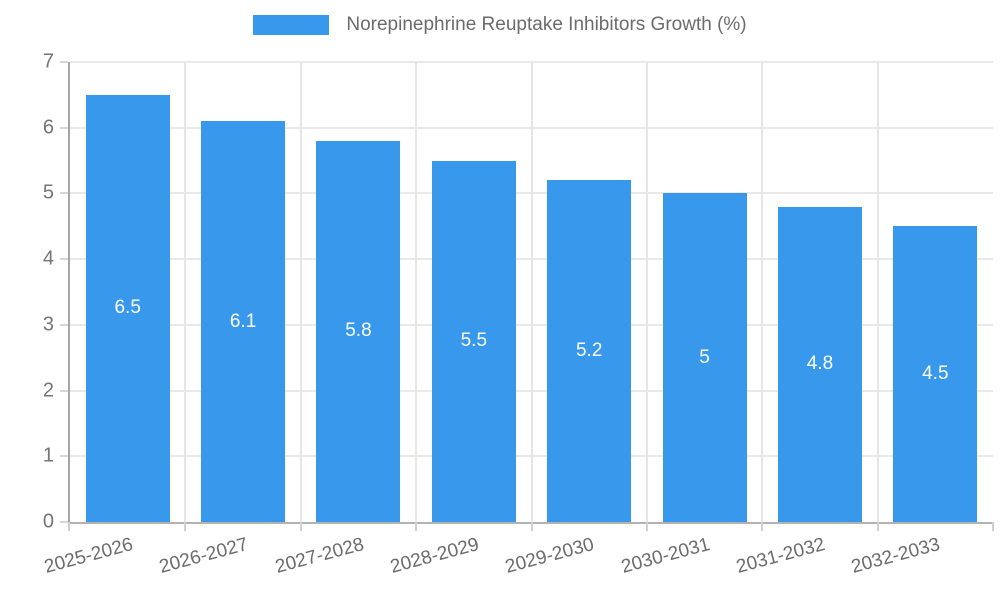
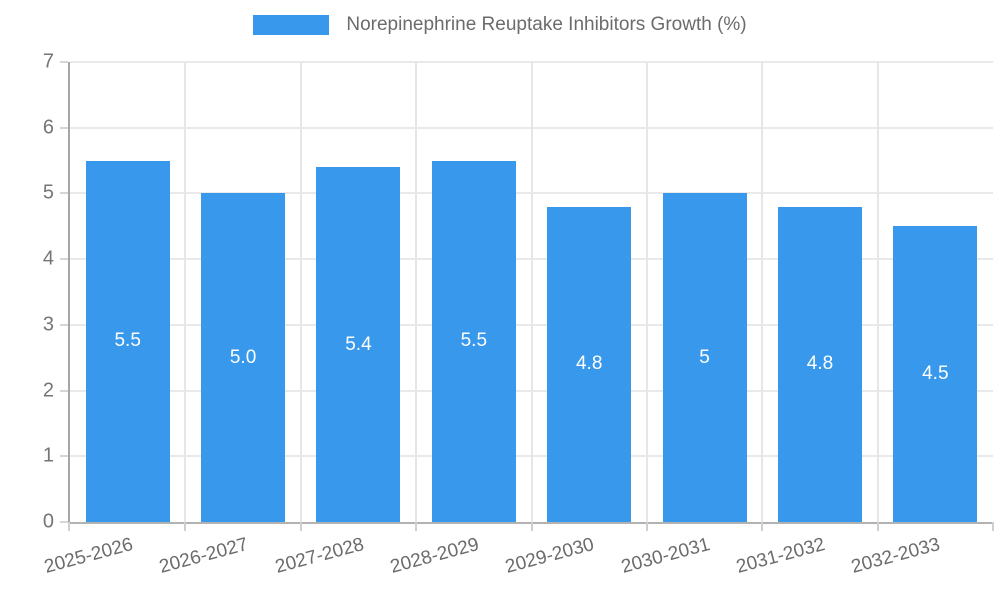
2025-2026: 6.5 -> 5.5
2026-2027: 6.1 -> 5.0
2027-2028: 5.8 -> 5.4
2029-2030: 5.2 -> 4.8
